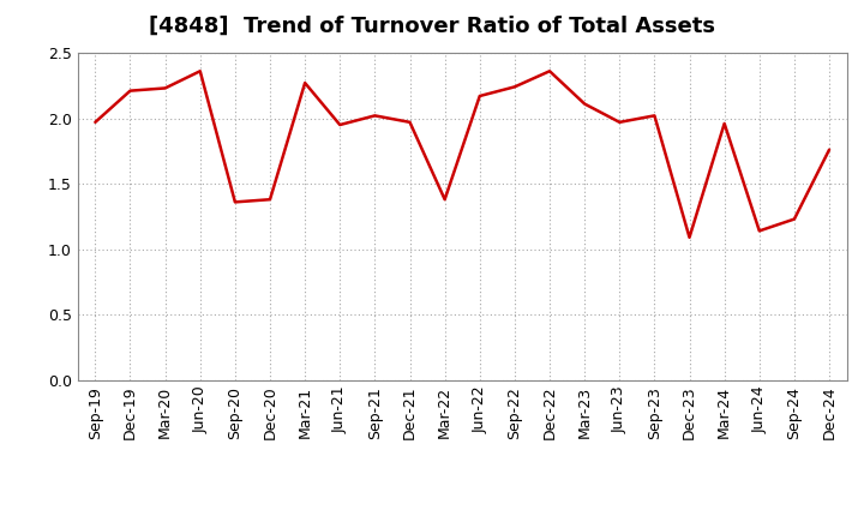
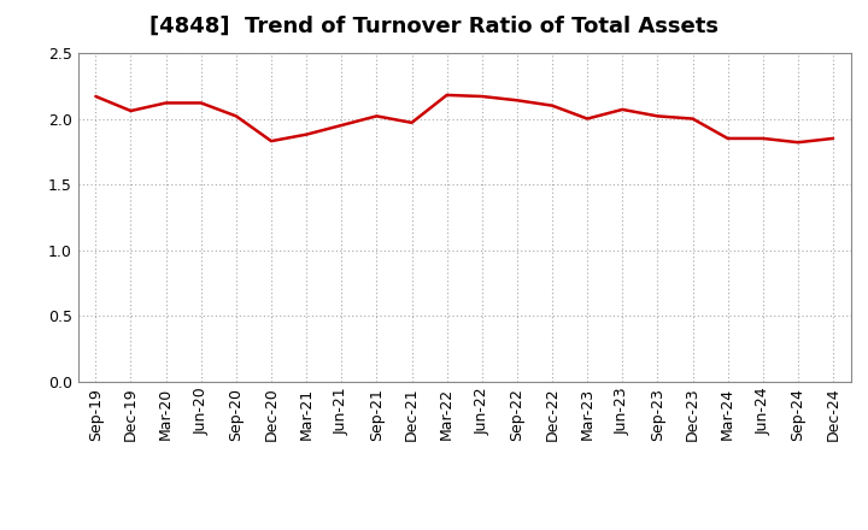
Sep-19: 1.97 -> 2.17
Dec-19: 2.21 -> 2.06
Mar-20: 2.23 -> 2.12
Jun-20: 2.36 -> 2.12
Sep-20: 1.36 -> 2.02
Dec-20: 1.38 -> 1.83
Mar-21: 2.27 -> 1.88
Mar-22: 1.38 -> 2.18
Sep-22: 2.24 -> 2.14
Dec-22: 2.36 -> 2.10
Mar-23: 2.11 -> 2.00
Jun-23: 1.97 -> 2.07
Dec-23: 1.09 -> 2.00
Mar-24: 1.96 -> 1.85
Jun-24: 1.14 -> 1.85
Sep-24: 1.23 -> 1.82
Dec-24: 1.76 -> 1.85
